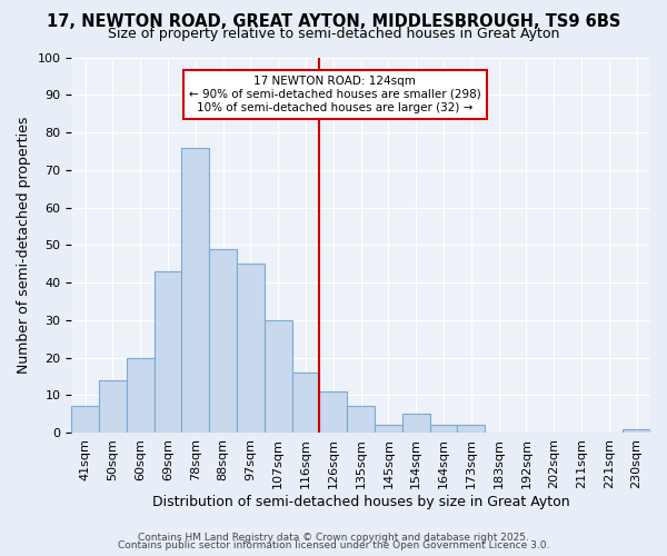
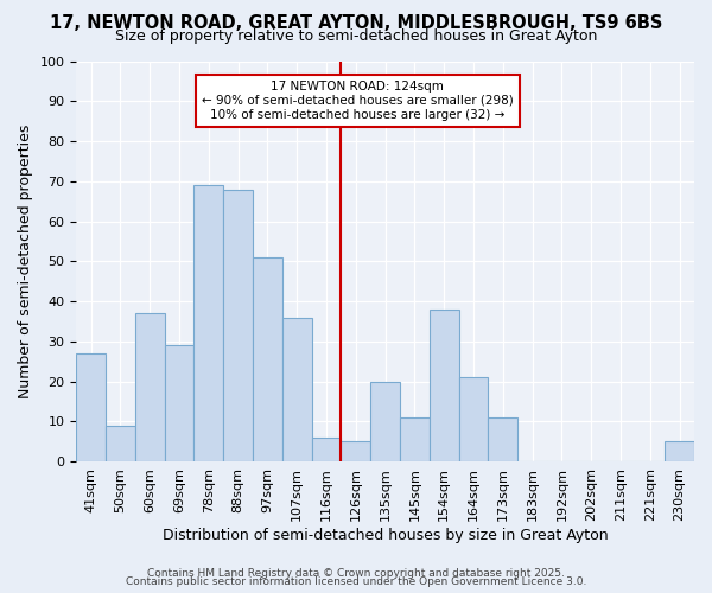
41sqm: 7 -> 27
50sqm: 14 -> 9
60sqm: 20 -> 37
69sqm: 43 -> 29
78sqm: 76 -> 69
88sqm: 49 -> 68
97sqm: 45 -> 51
107sqm: 30 -> 36
116sqm: 16 -> 6
126sqm: 11 -> 5
135sqm: 7 -> 20
145sqm: 2 -> 11
154sqm: 5 -> 38
164sqm: 2 -> 21
173sqm: 2 -> 11
230sqm: 1 -> 5
